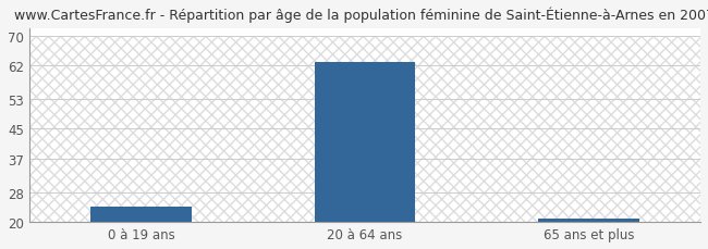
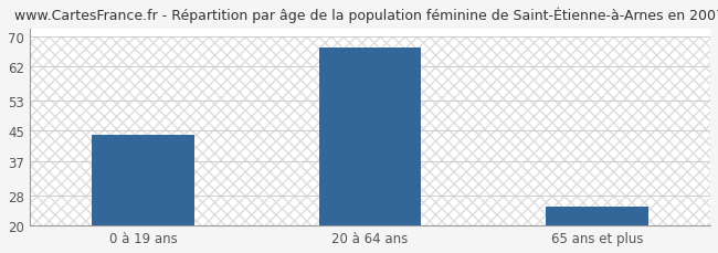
0 à 19 ans: 24 -> 44
20 à 64 ans: 63 -> 67
65 ans et plus: 21 -> 25
